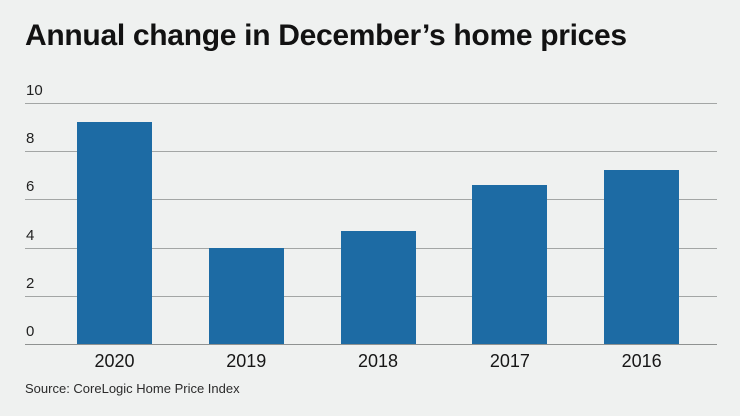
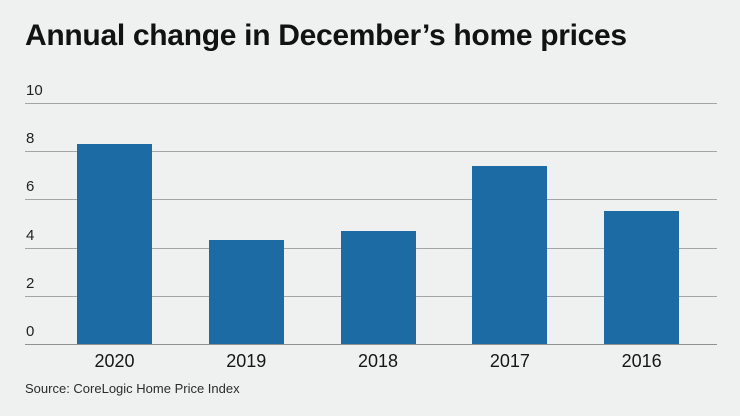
2020: 9.2 -> 8.3
2019: 4.0 -> 4.3
2017: 6.6 -> 7.4
2016: 7.2 -> 5.5
